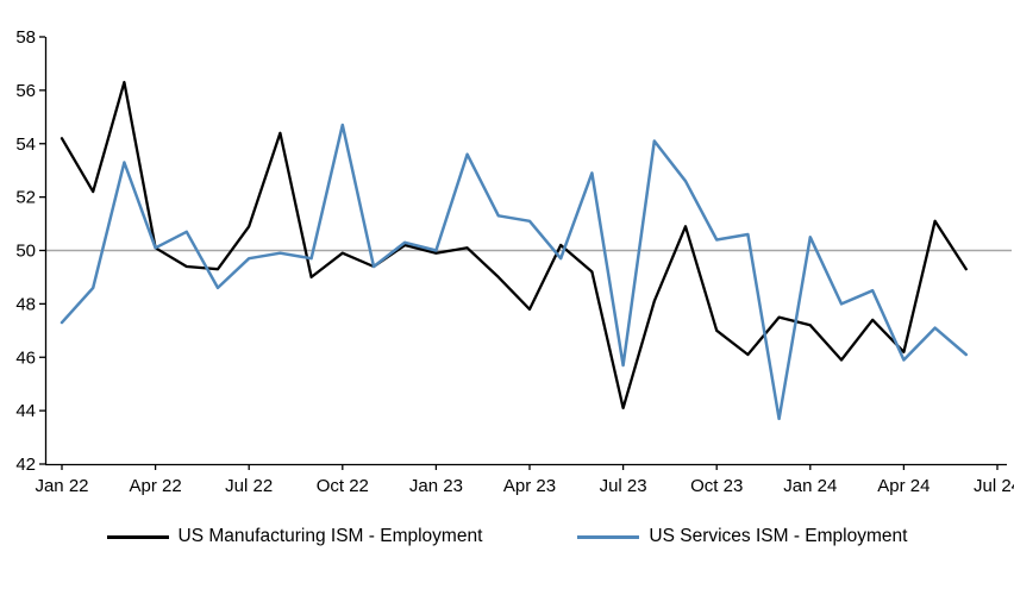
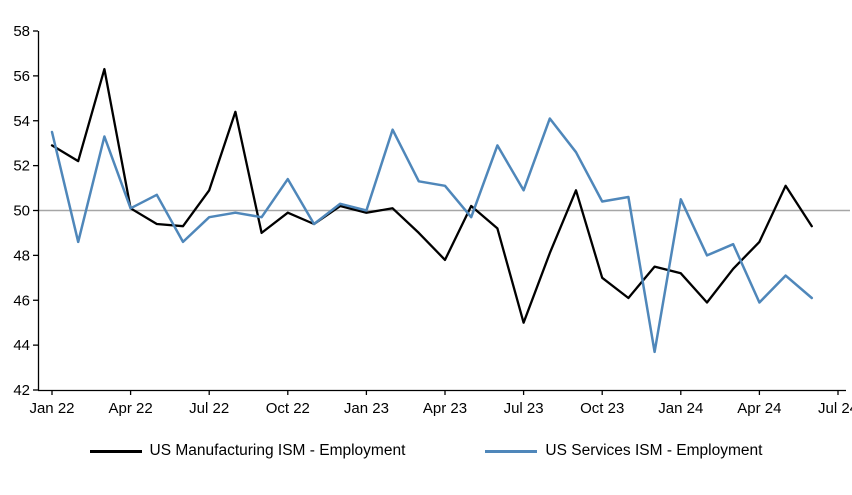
US Manufacturing ISM - Employment/Jan 22: 54.2 -> 52.9
US Services ISM - Employment/Jan 22: 47.3 -> 53.5
US Services ISM - Employment/Oct 22: 54.7 -> 51.4
US Manufacturing ISM - Employment/Jul 23: 44.1 -> 45.0
US Services ISM - Employment/Jul 23: 45.7 -> 50.9
US Manufacturing ISM - Employment/Apr 24: 46.2 -> 48.6
